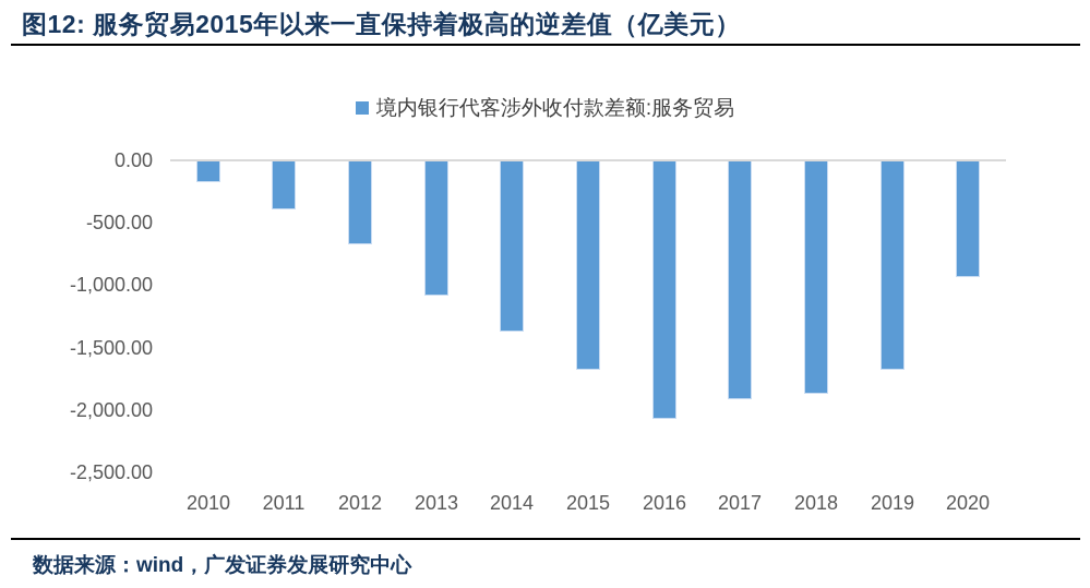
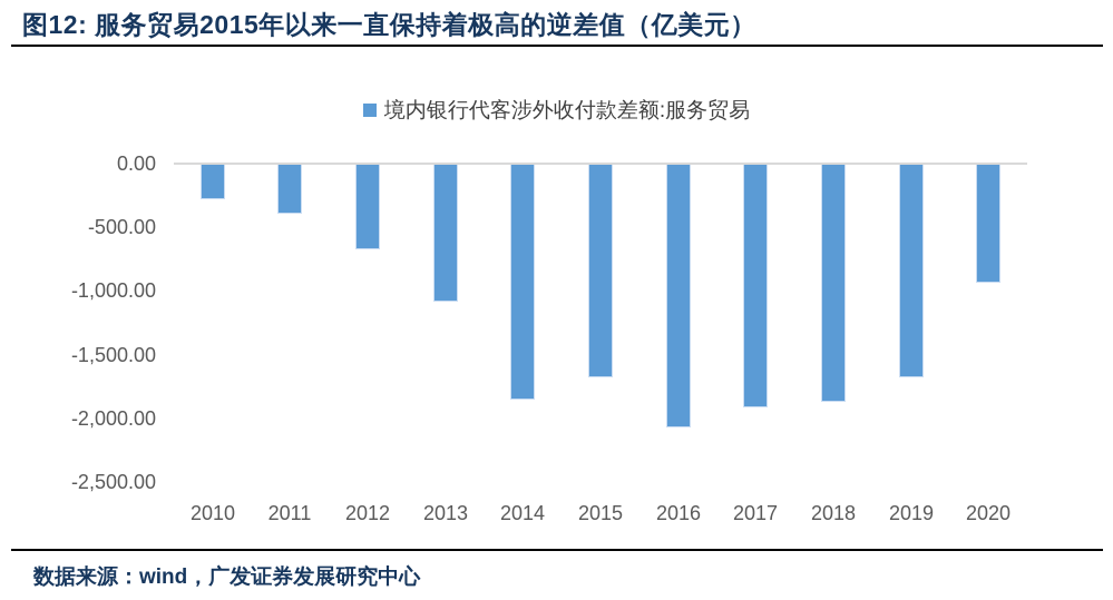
2010: -180 -> -280
2014: -1370 -> -1850
